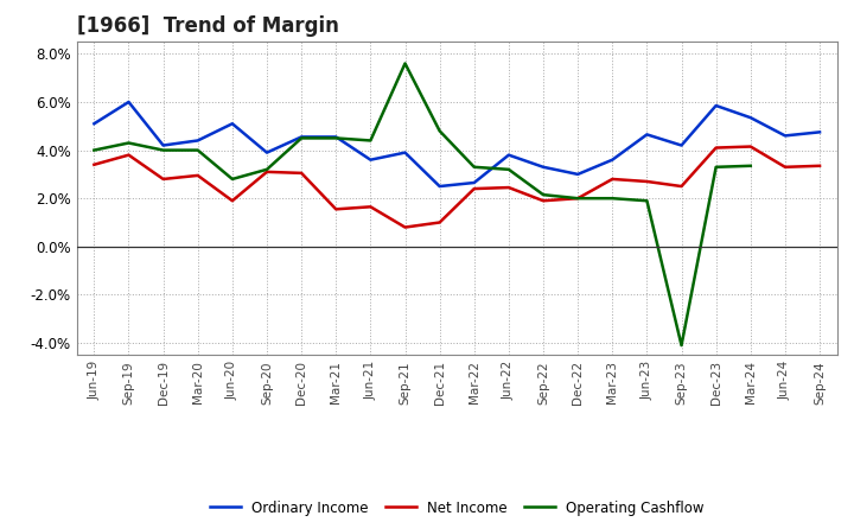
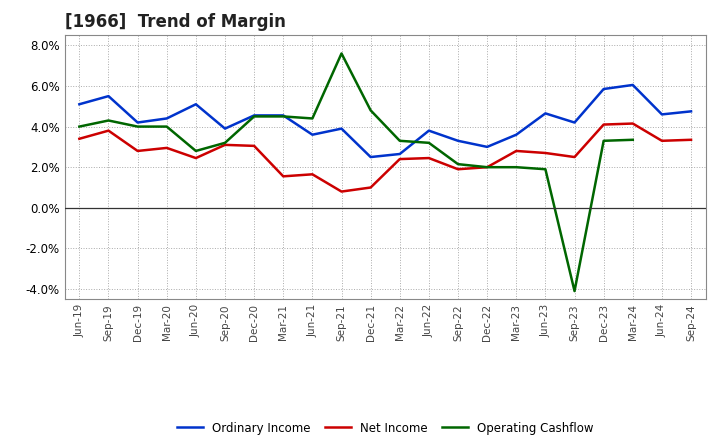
Ordinary Income/Sep-19: 6.00% -> 5.50%
Net Income/Jun-20: 1.90% -> 2.45%
Ordinary Income/Mar-24: 5.35% -> 6.05%
